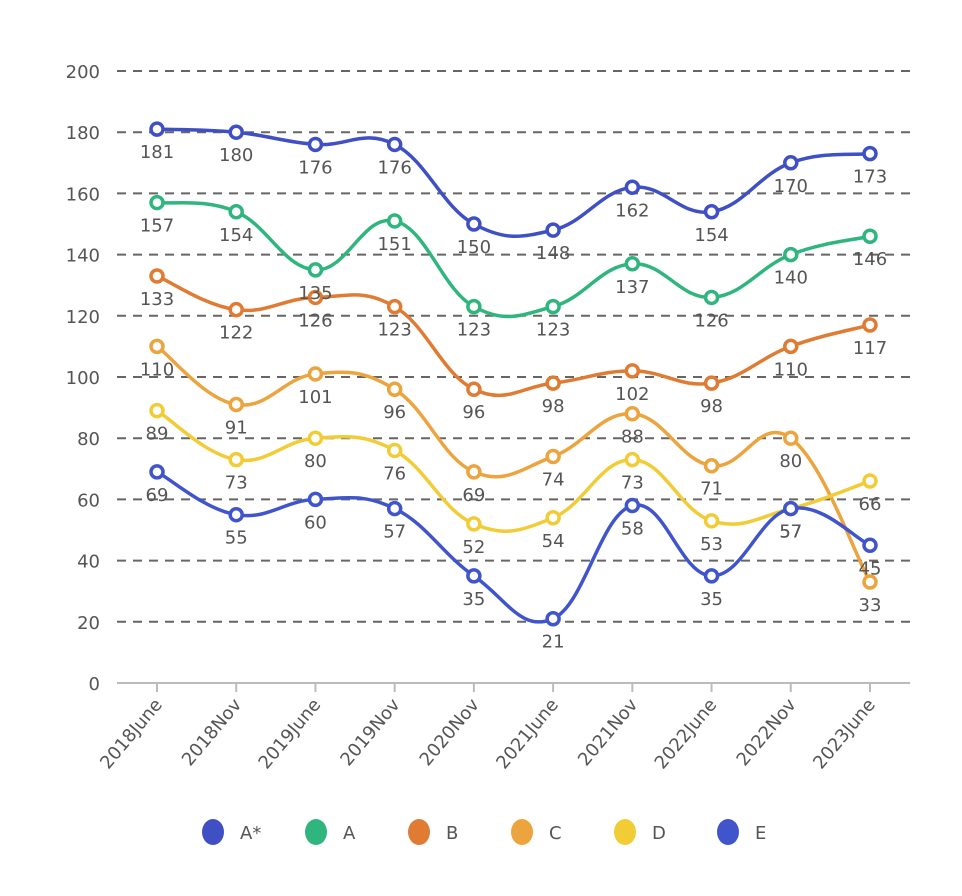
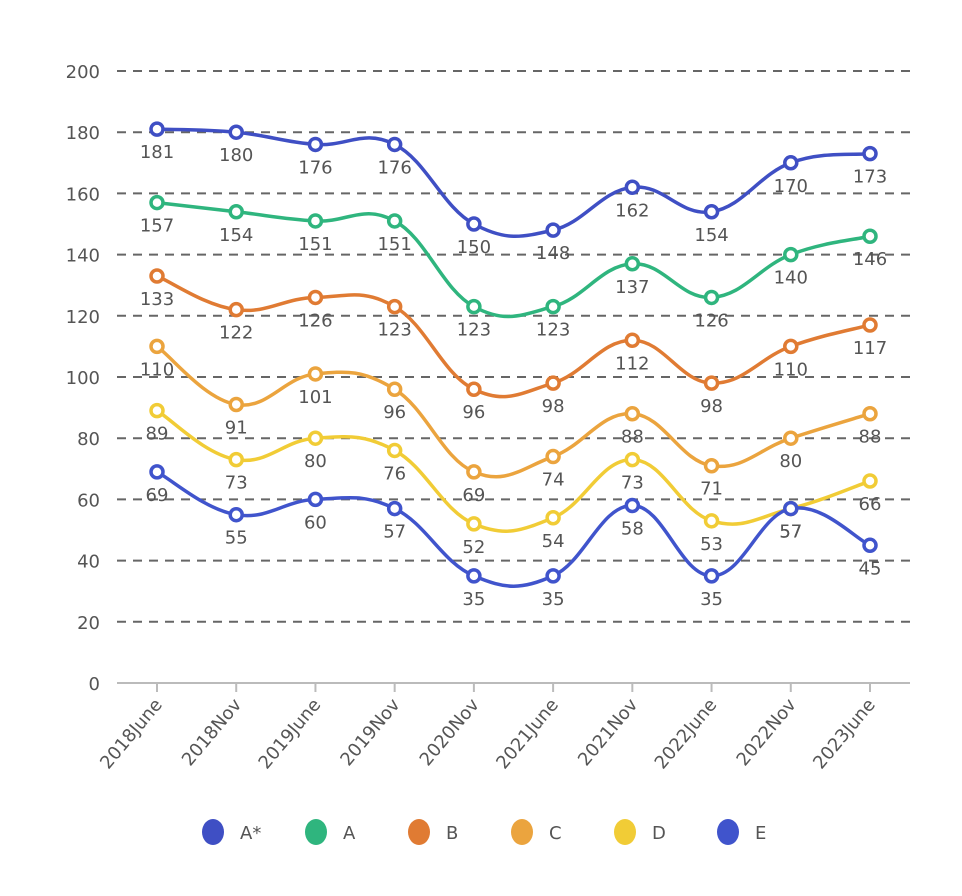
A/2019June: 135 -> 151
E/2021June: 21 -> 35
B/2021Nov: 102 -> 112
C/2023June: 33 -> 88
